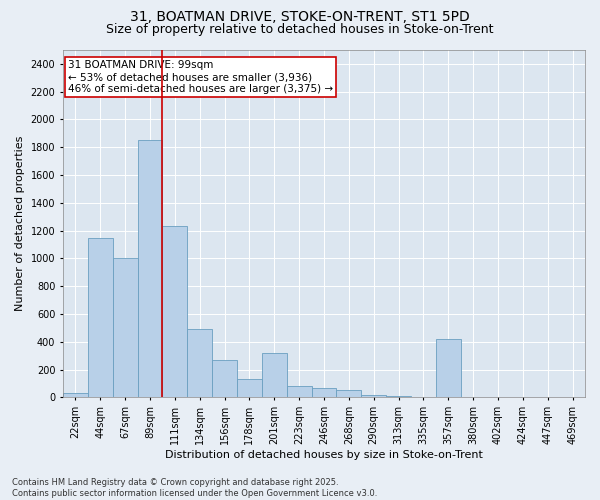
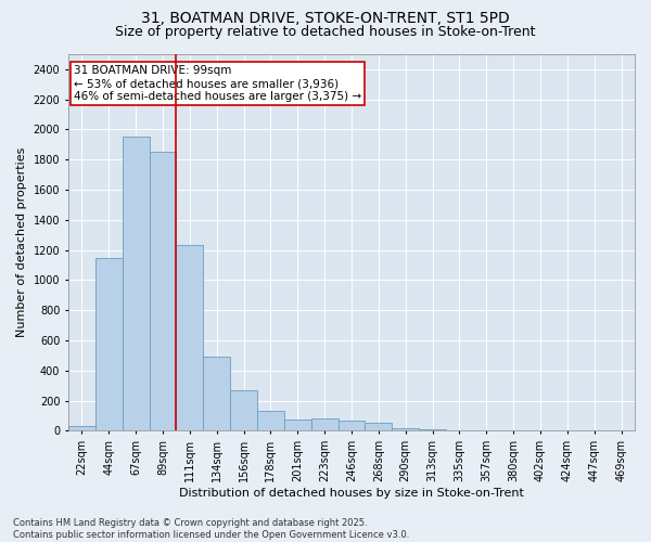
67sqm: 1000 -> 1950
201sqm: 320 -> 80
357sqm: 420 -> 0
